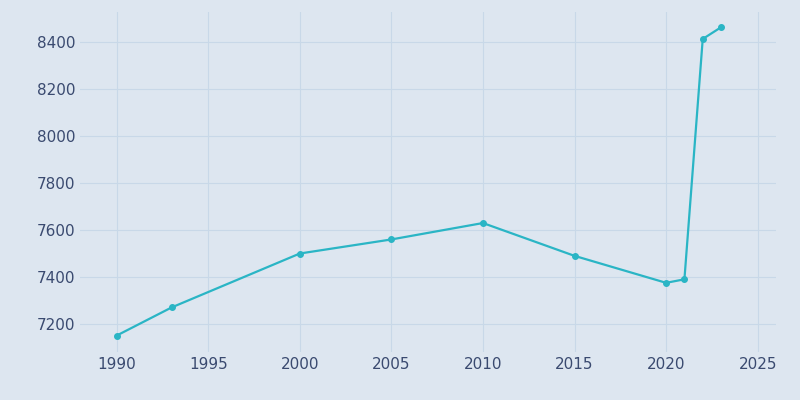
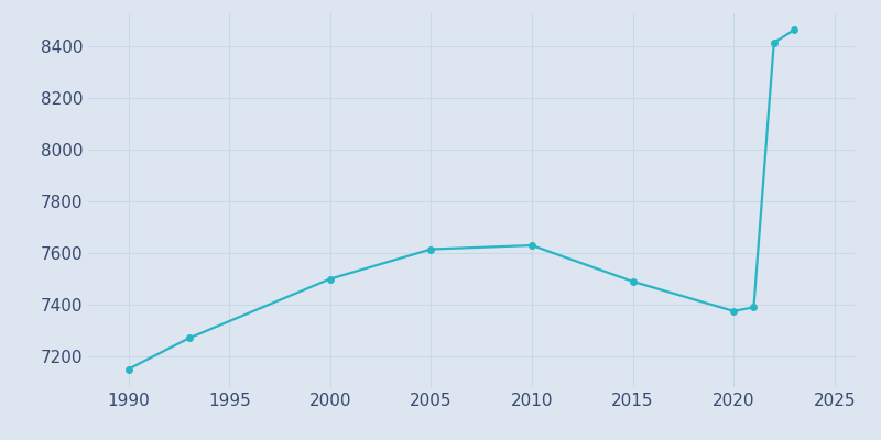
2005: 7560 -> 7615
